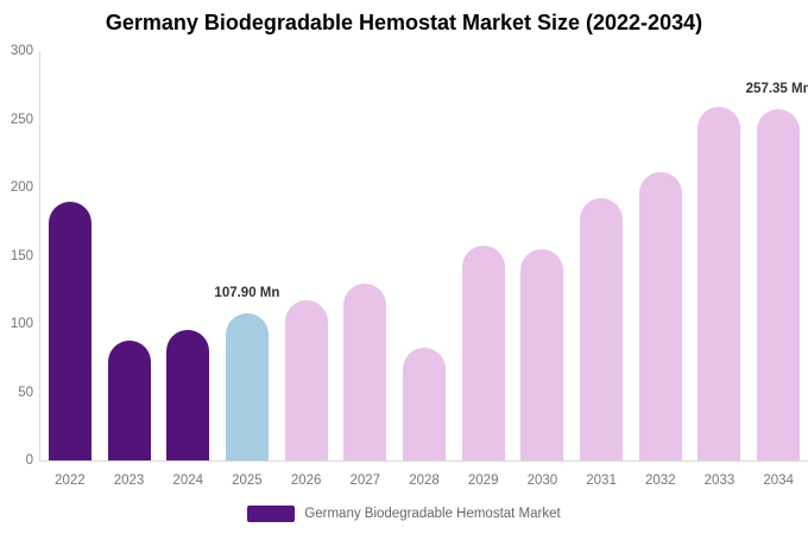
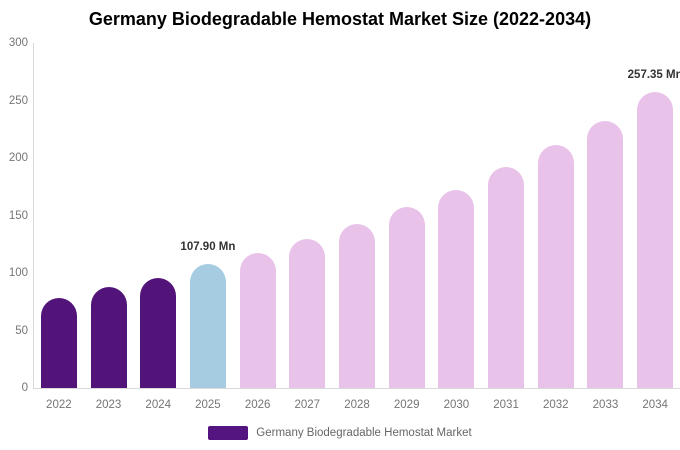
2022: 190 -> 78
2028: 83 -> 143
2030: 155 -> 172
2033: 259 -> 232
